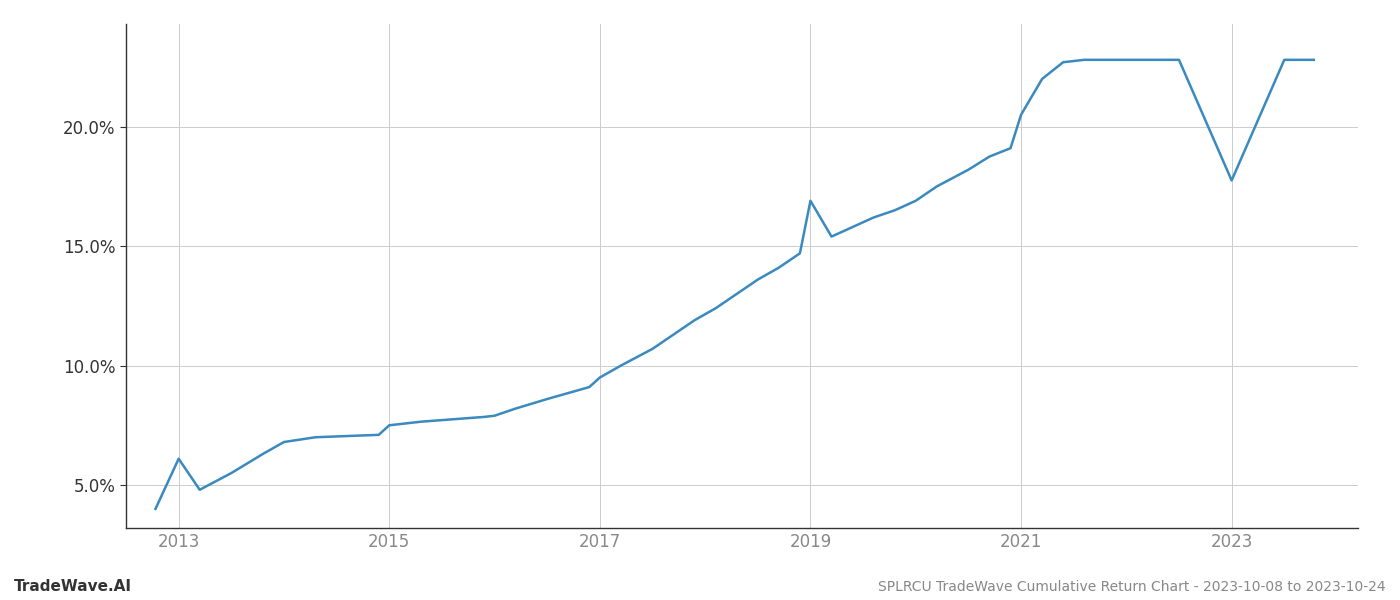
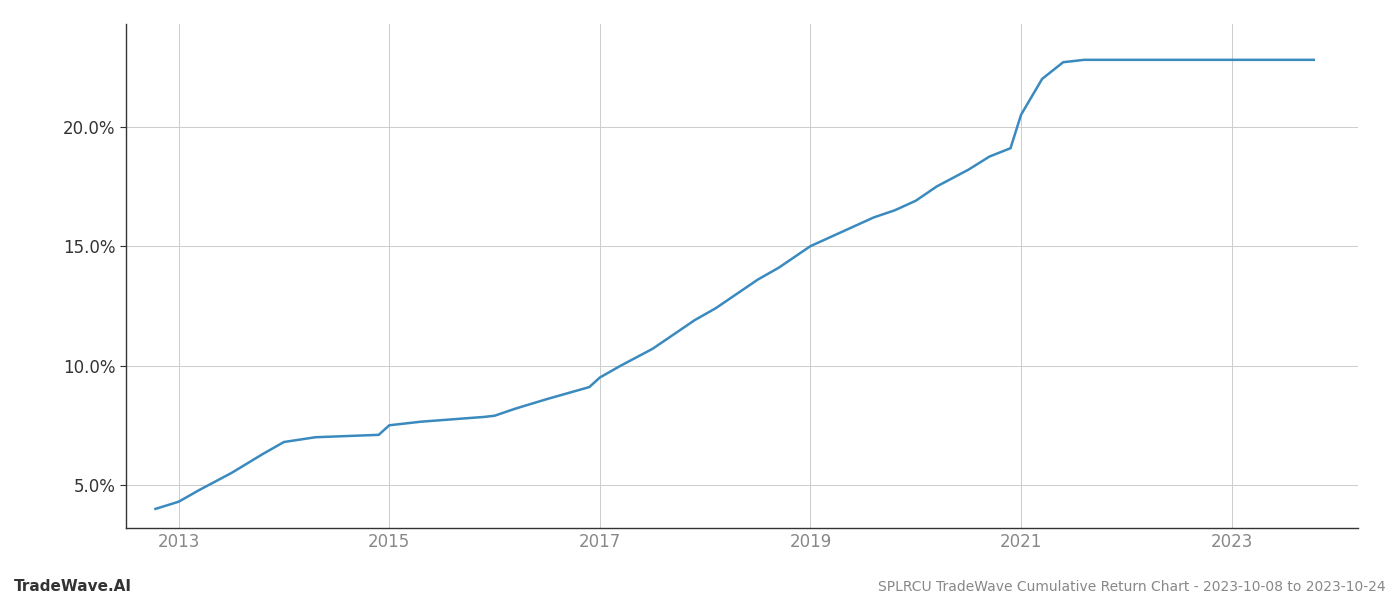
2013: 6.10% -> 4.30%
2019: 16.90% -> 15.00%
2023: 17.75% -> 22.80%
